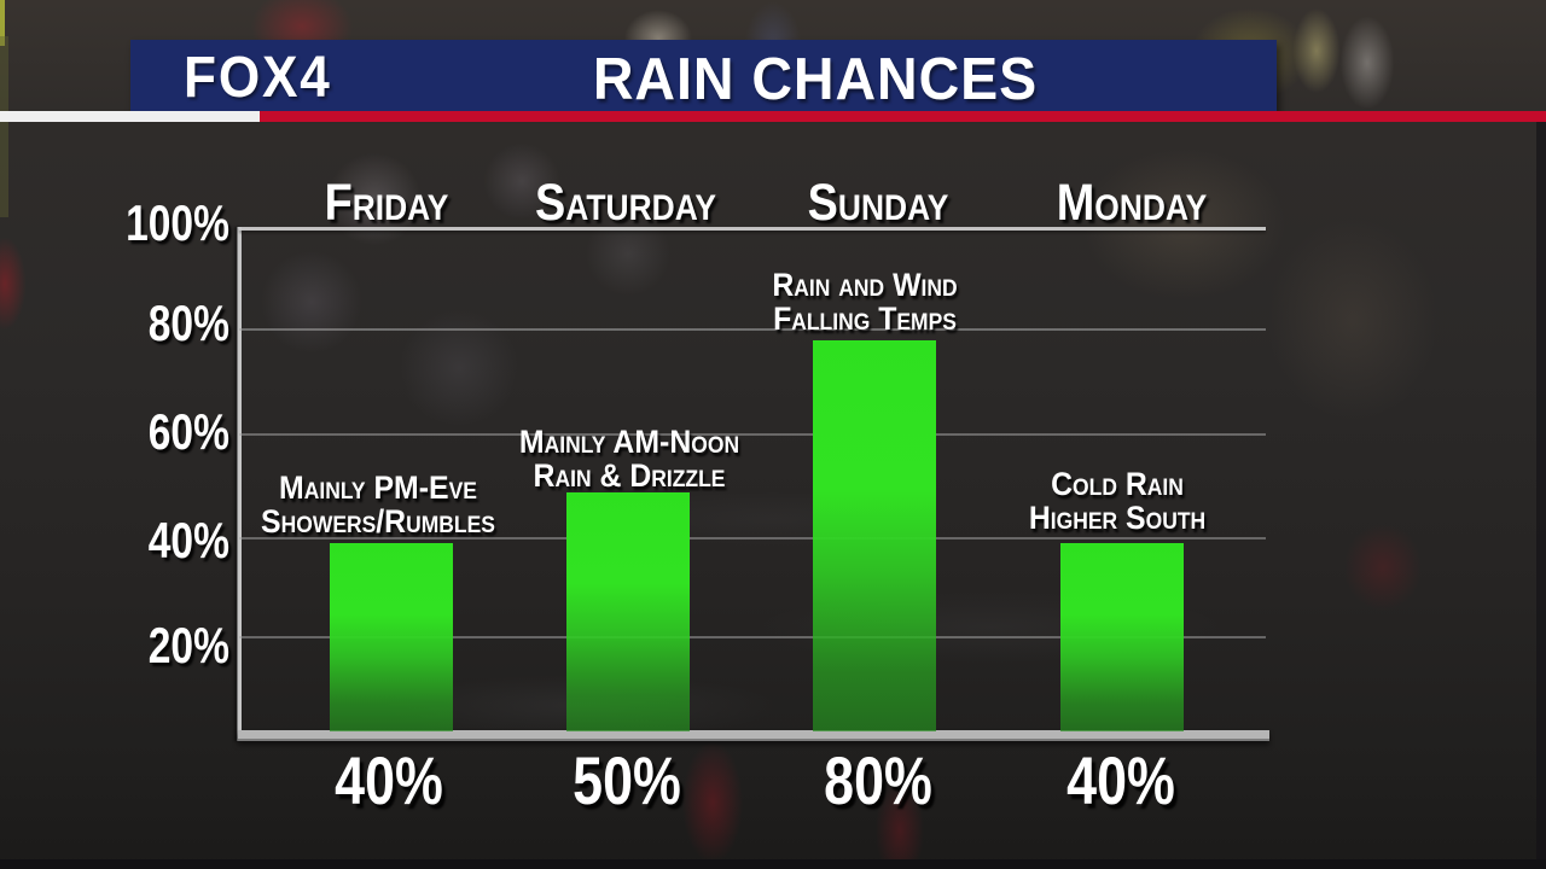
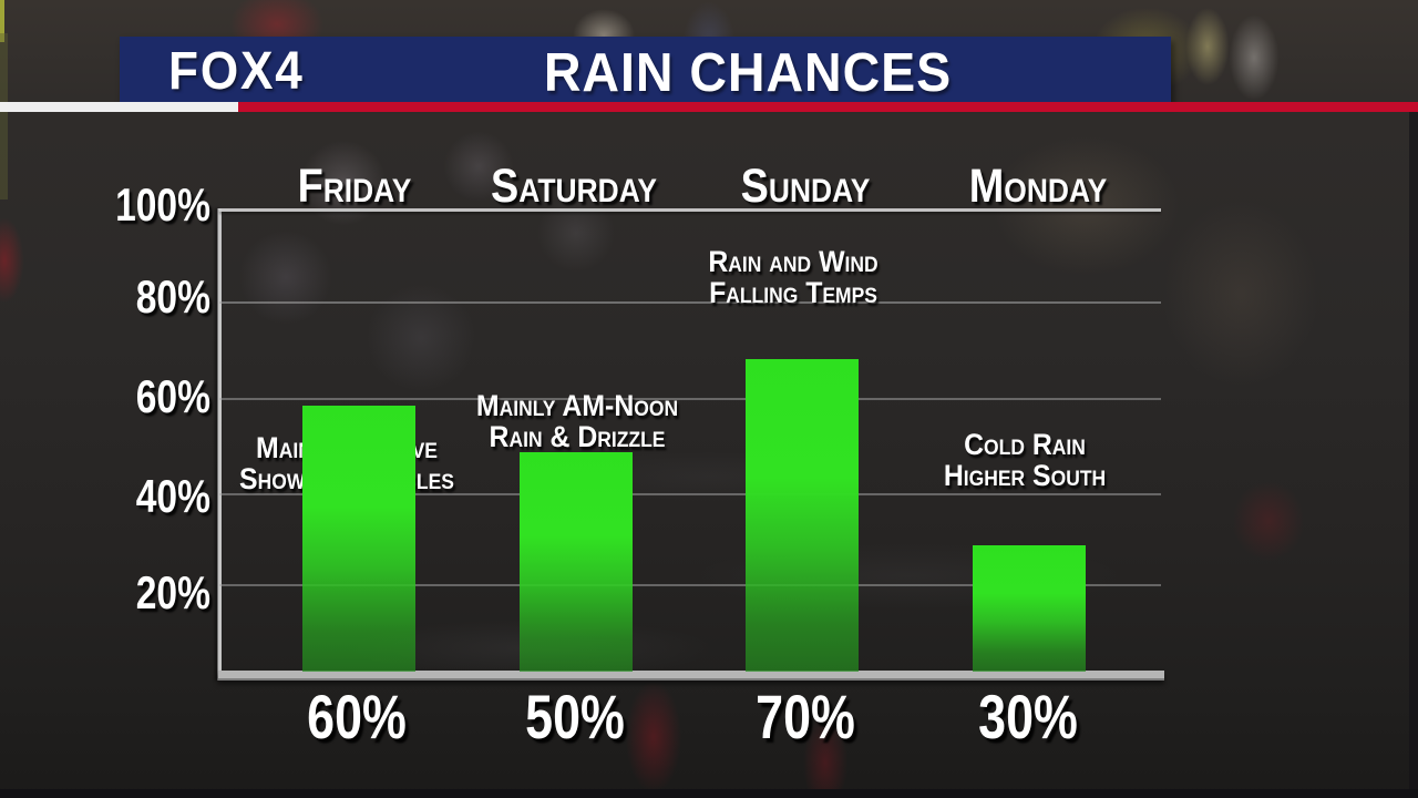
Friday: 40% -> 60%
Sunday: 80% -> 70%
Monday: 40% -> 30%
